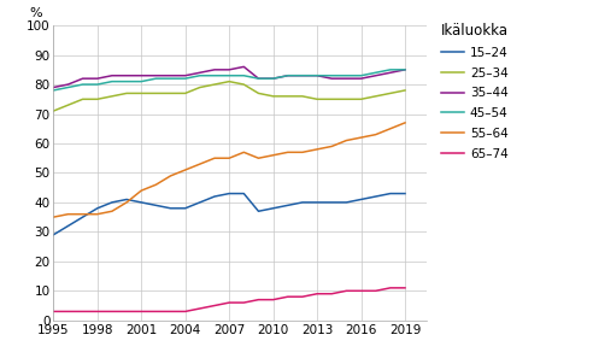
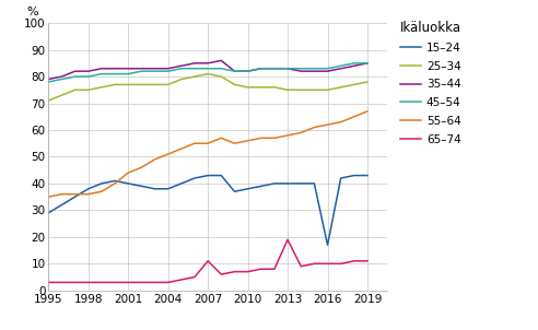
65–74/2007: 6 -> 11
65–74/2013: 9 -> 19
15–24/2016: 41 -> 17
